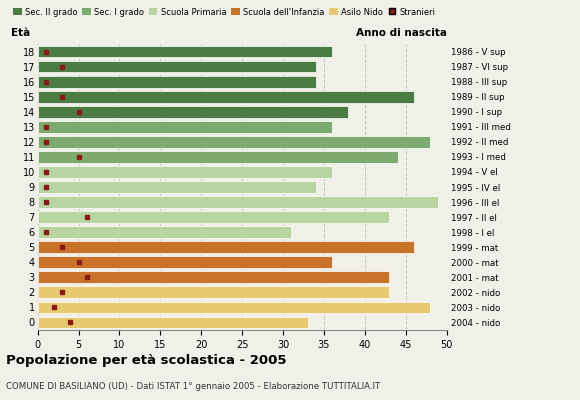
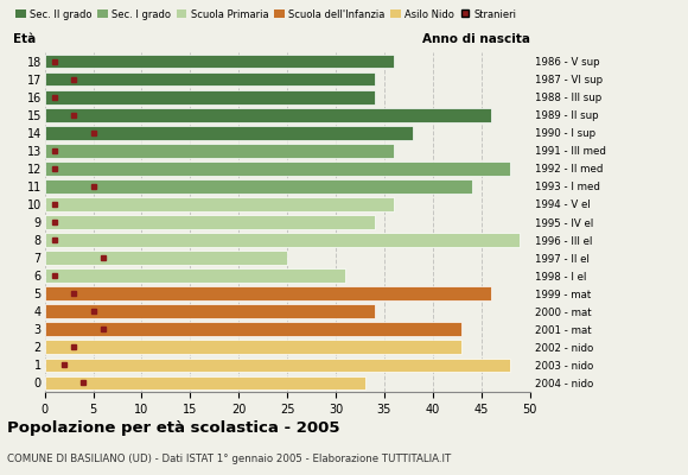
7: 43 -> 25
4: 36 -> 34
